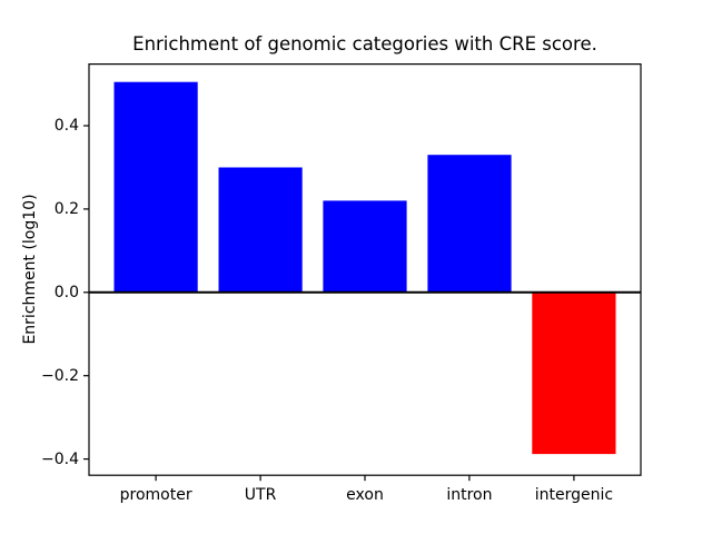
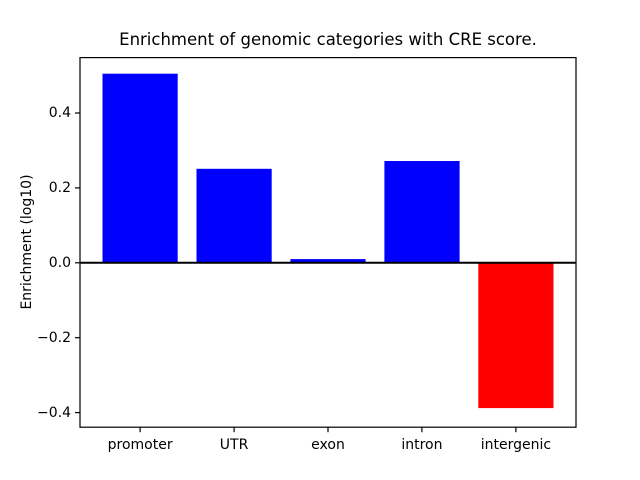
UTR: 0.30 -> 0.25
exon: 0.22 -> 0.01
intron: 0.33 -> 0.27
